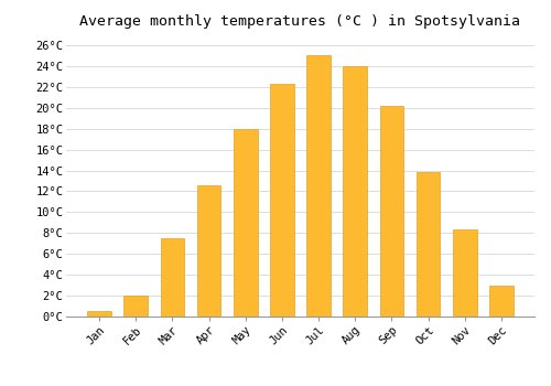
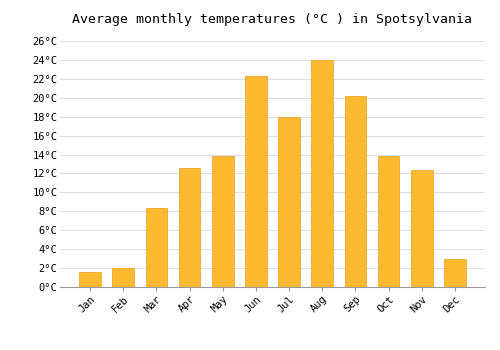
Jan: 0.5°C -> 1.6°C
Mar: 7.5°C -> 8.4°C
May: 18.0°C -> 13.8°C
Jul: 25.0°C -> 18.0°C
Nov: 8.3°C -> 12.4°C
